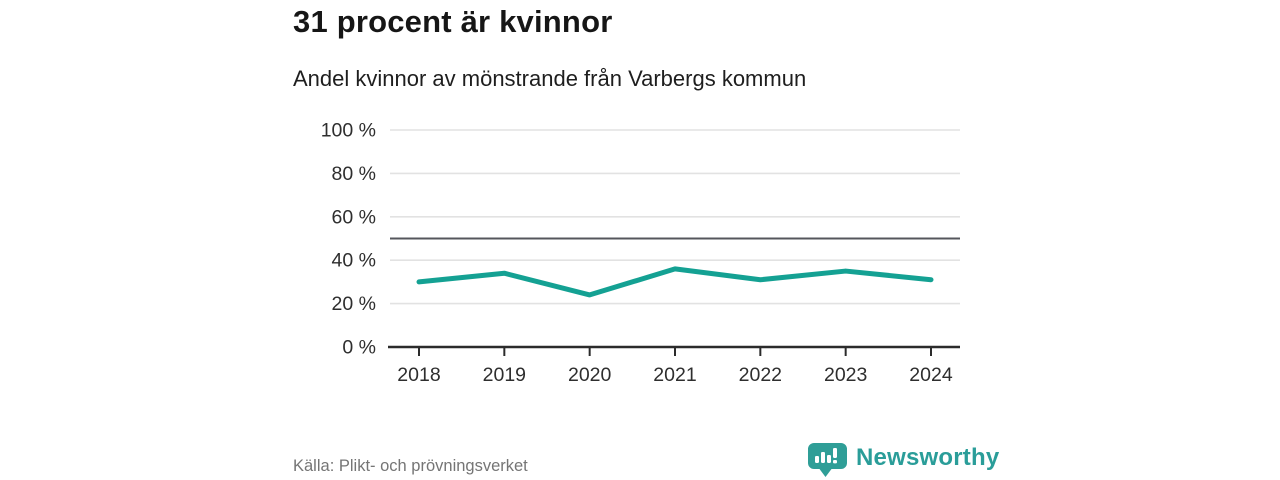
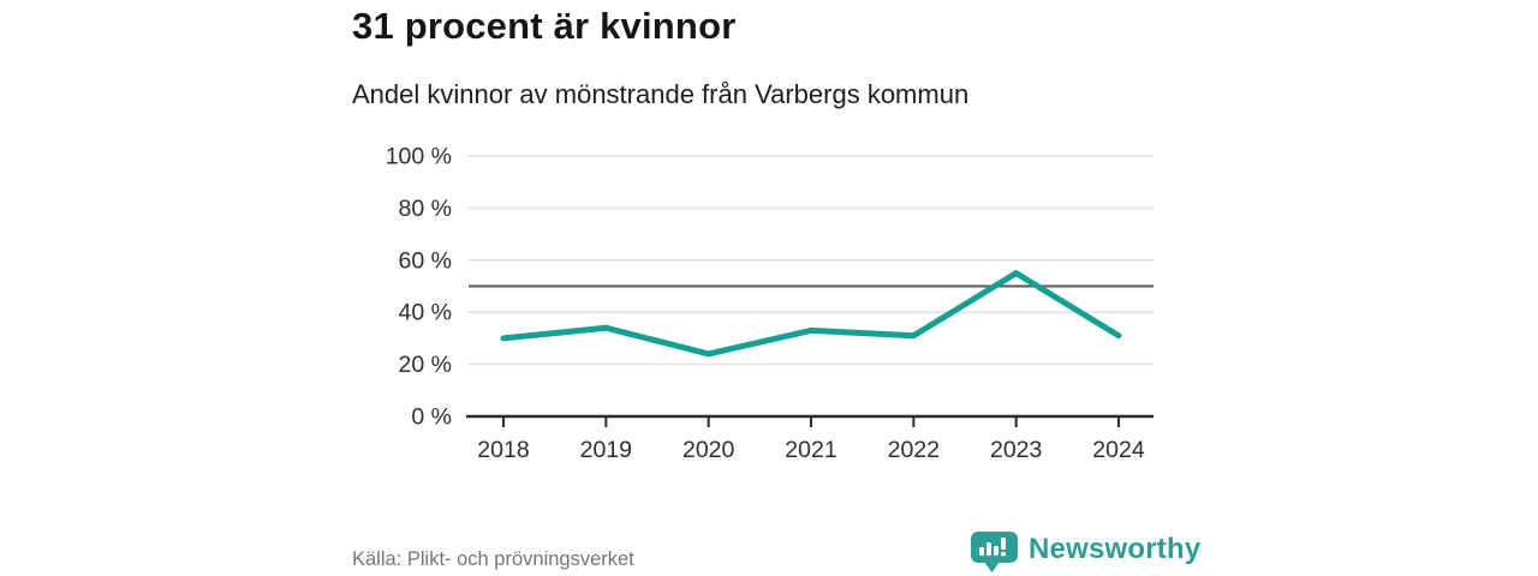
2021: 36% -> 33%
2023: 35% -> 55%
